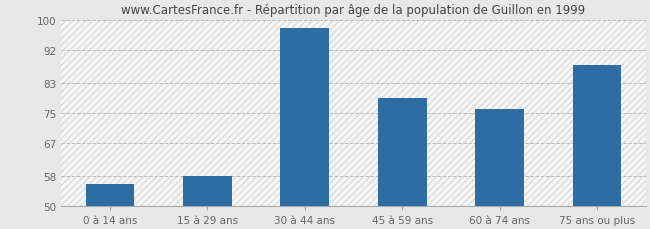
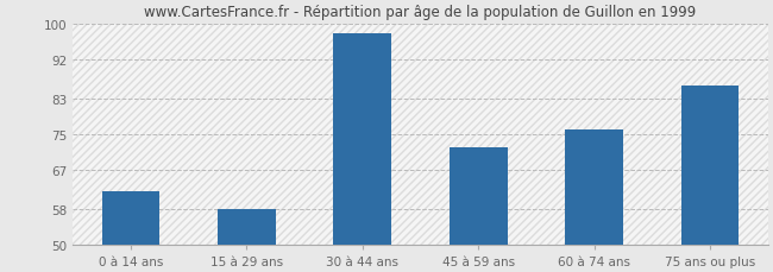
0 à 14 ans: 56 -> 62
45 à 59 ans: 79 -> 72
75 ans ou plus: 88 -> 86
